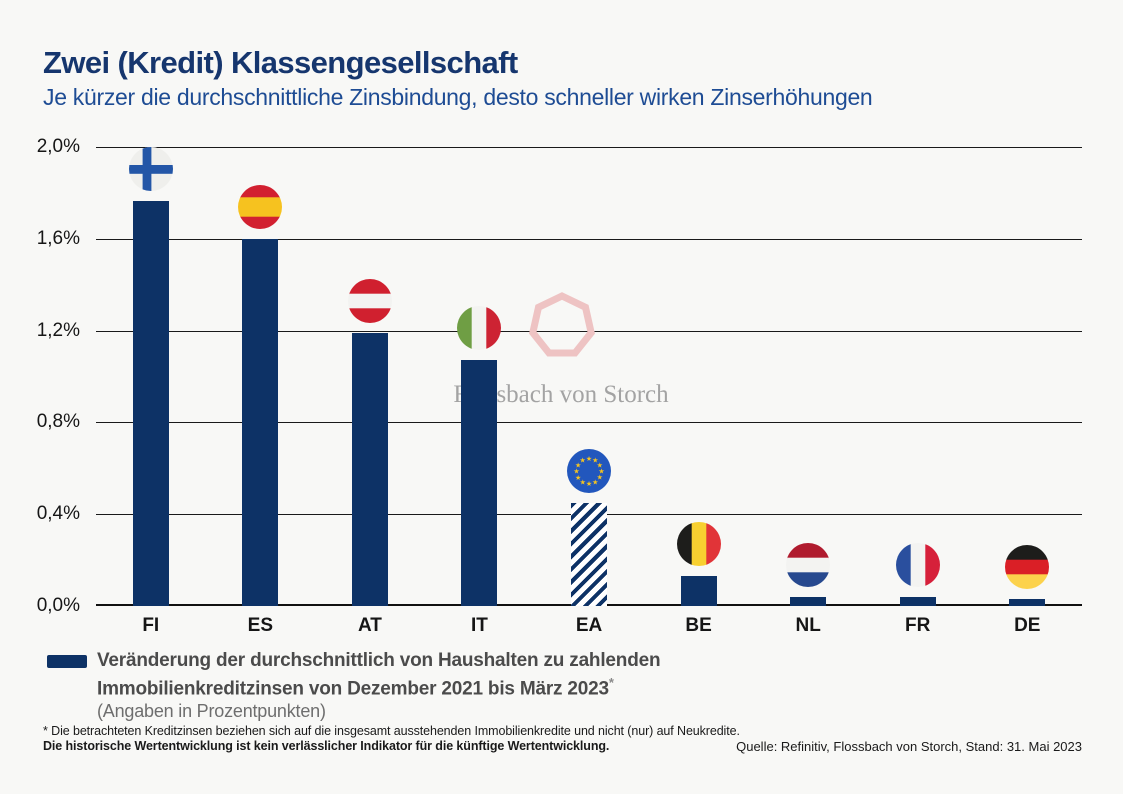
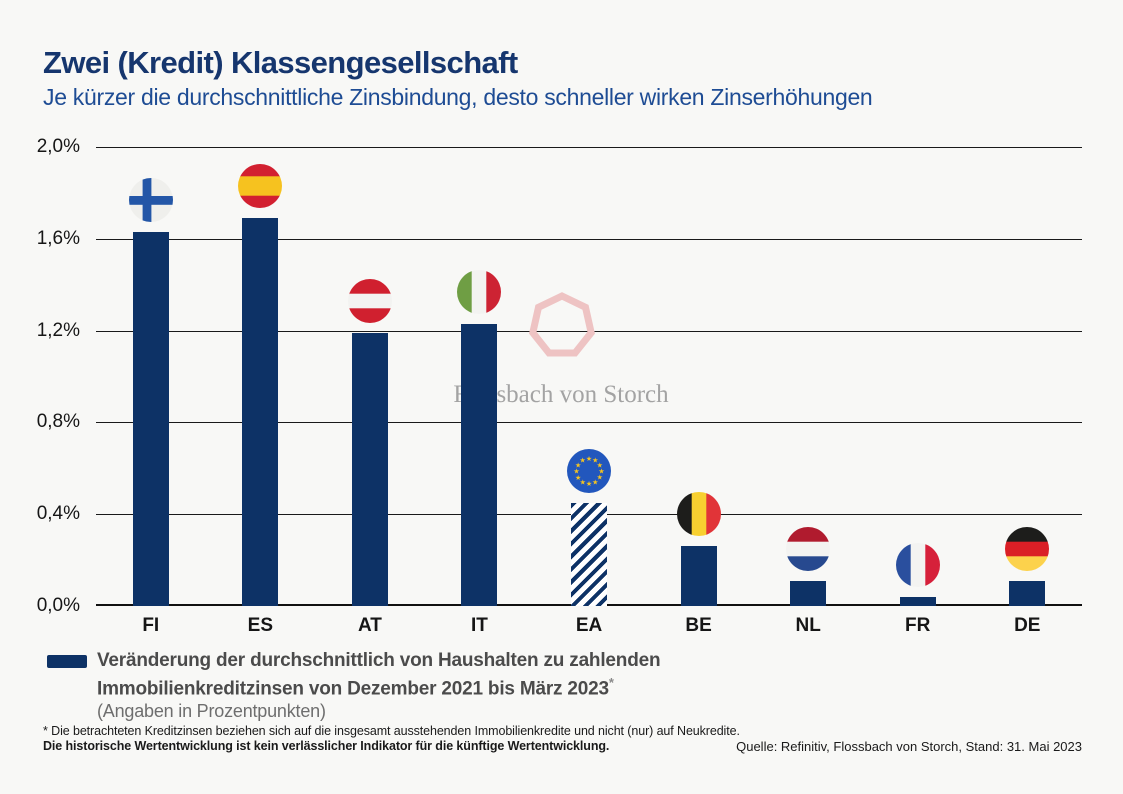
FI: 1,85% -> 1,63%
ES: 1,60% -> 1,69%
IT: 1,07% -> 1,23%
BE: 0,13% -> 0,26%
NL: 0,04% -> 0,11%
DE: 0,03% -> 0,11%
